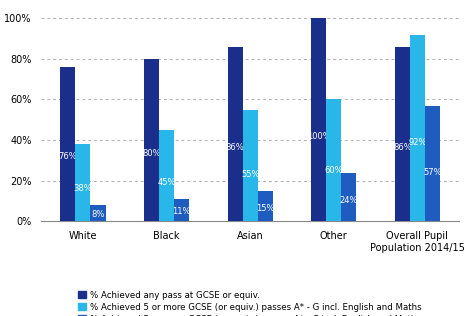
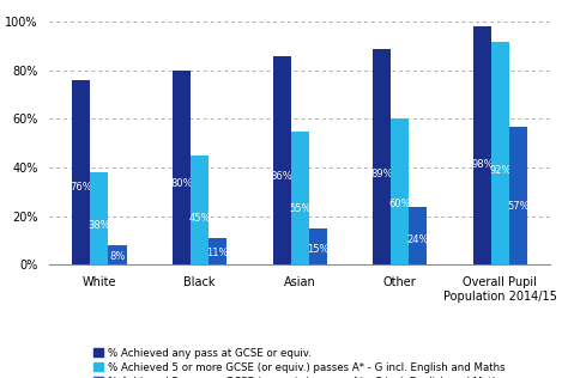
% Achieved any pass at GCSE or equiv./Other: 100% -> 89%
% Achieved any pass at GCSE or equiv./Overall Pupil Population 2014/15: 86% -> 98%
